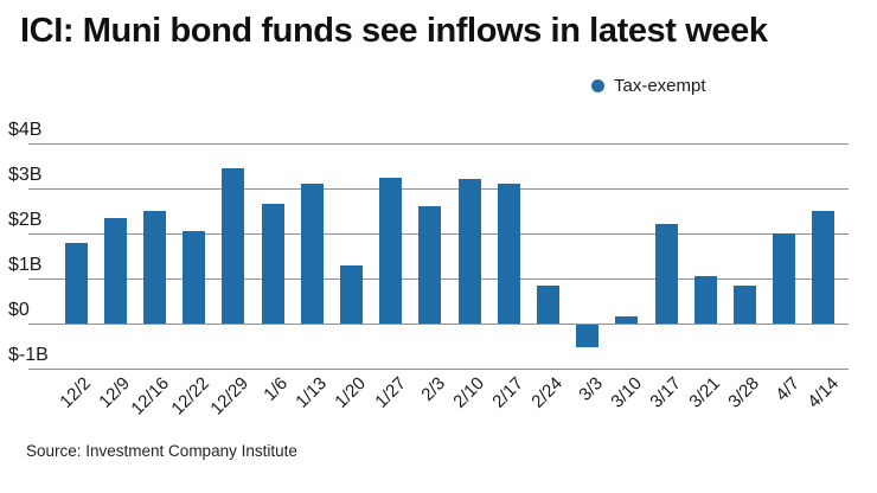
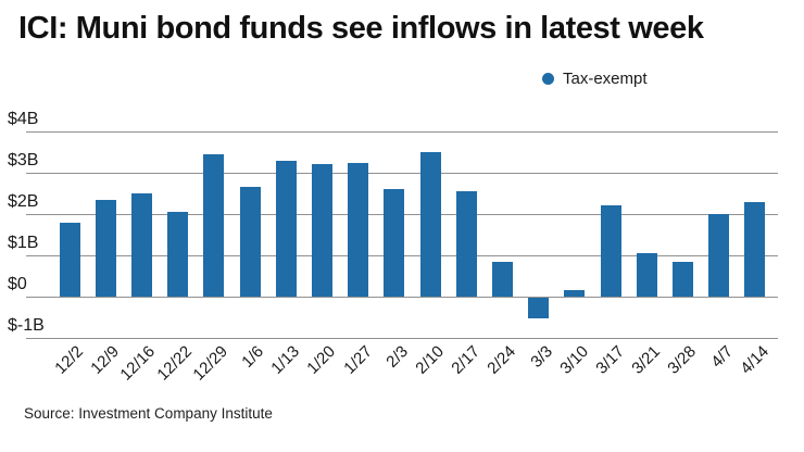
1/13: $3.1B -> $3.3B
1/20: $1.3B -> $3.2B
2/10: $3.2B -> $3.5B
2/17: $3.1B -> $2.5B
4/14: $2.5B -> $2.3B
